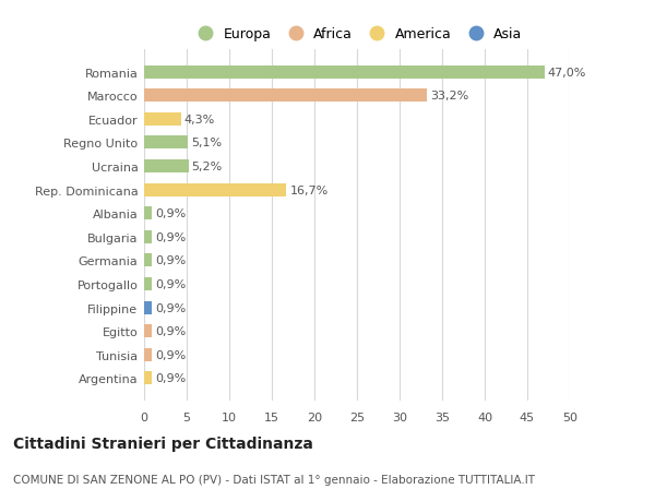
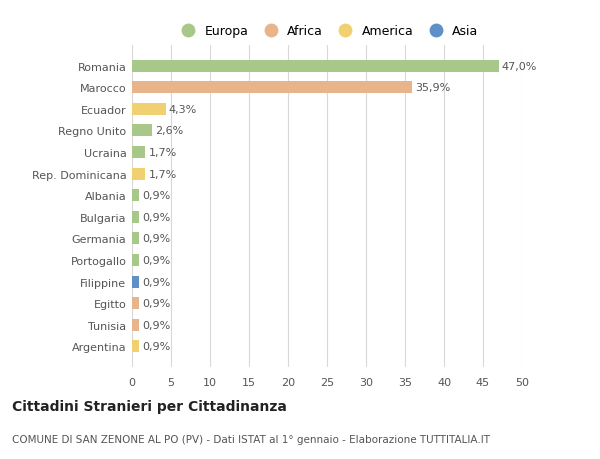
Marocco: 33,2% -> 35,9%
Regno Unito: 5,1% -> 2,6%
Ucraina: 5,2% -> 1,7%
Rep. Dominicana: 16,7% -> 1,7%
